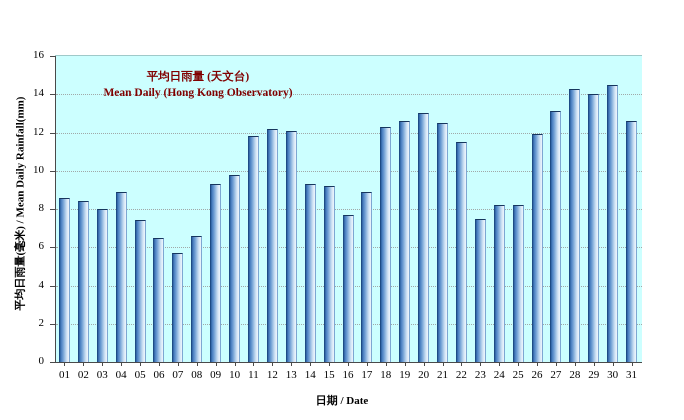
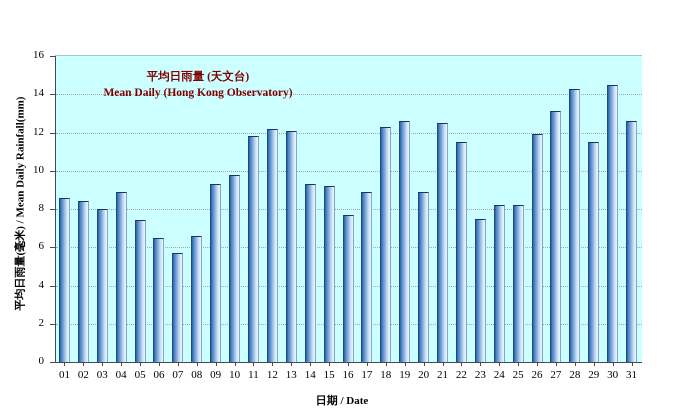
20: 13.0 -> 8.9
29: 14.0 -> 11.5
